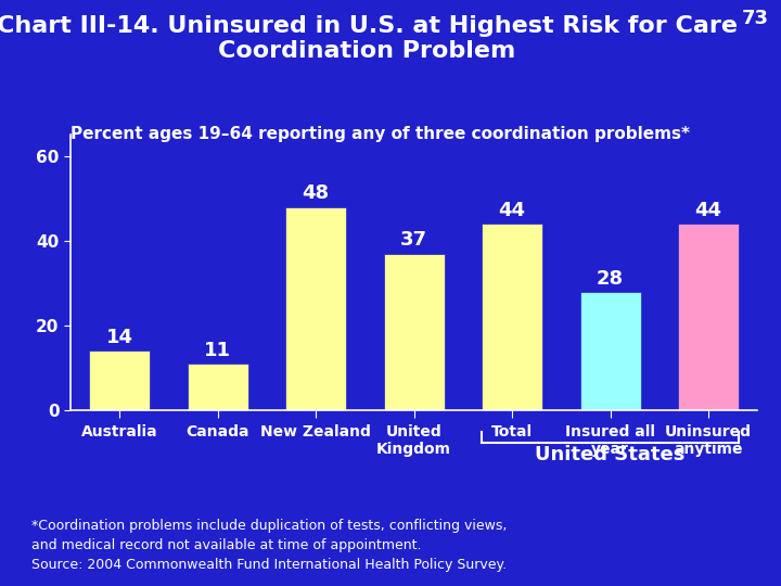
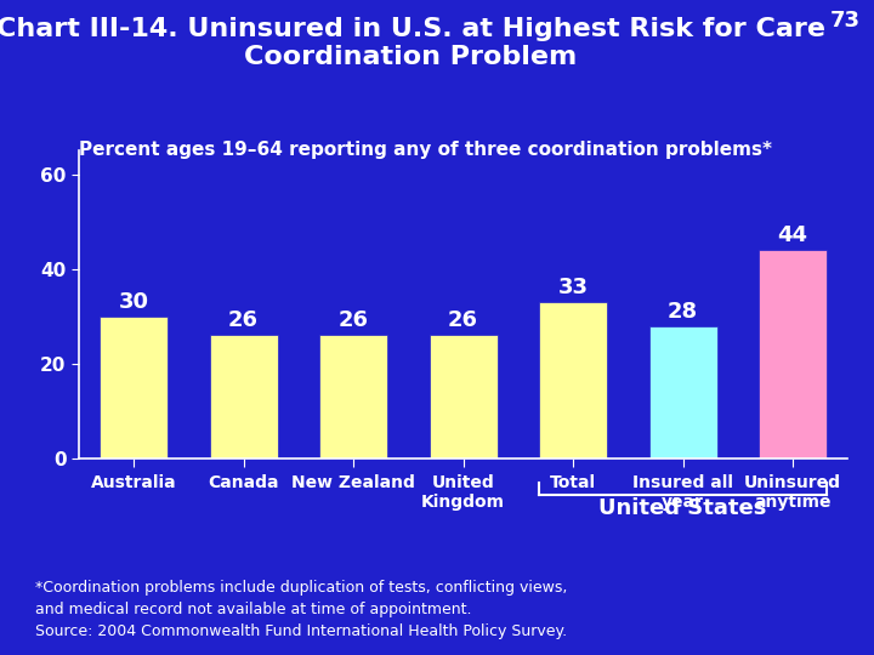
Australia: 14 -> 30
Canada: 11 -> 26
New Zealand: 48 -> 26
United Kingdom: 37 -> 26
Total: 44 -> 33
